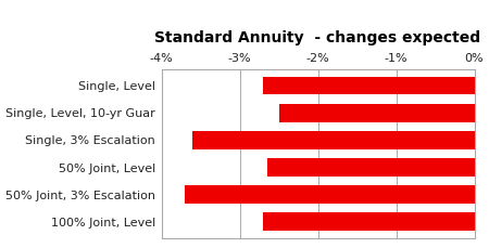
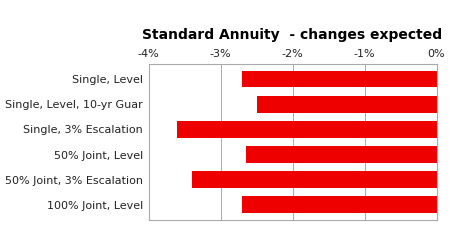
50% Joint, 3% Escalation: -3.70% -> -3.40%
